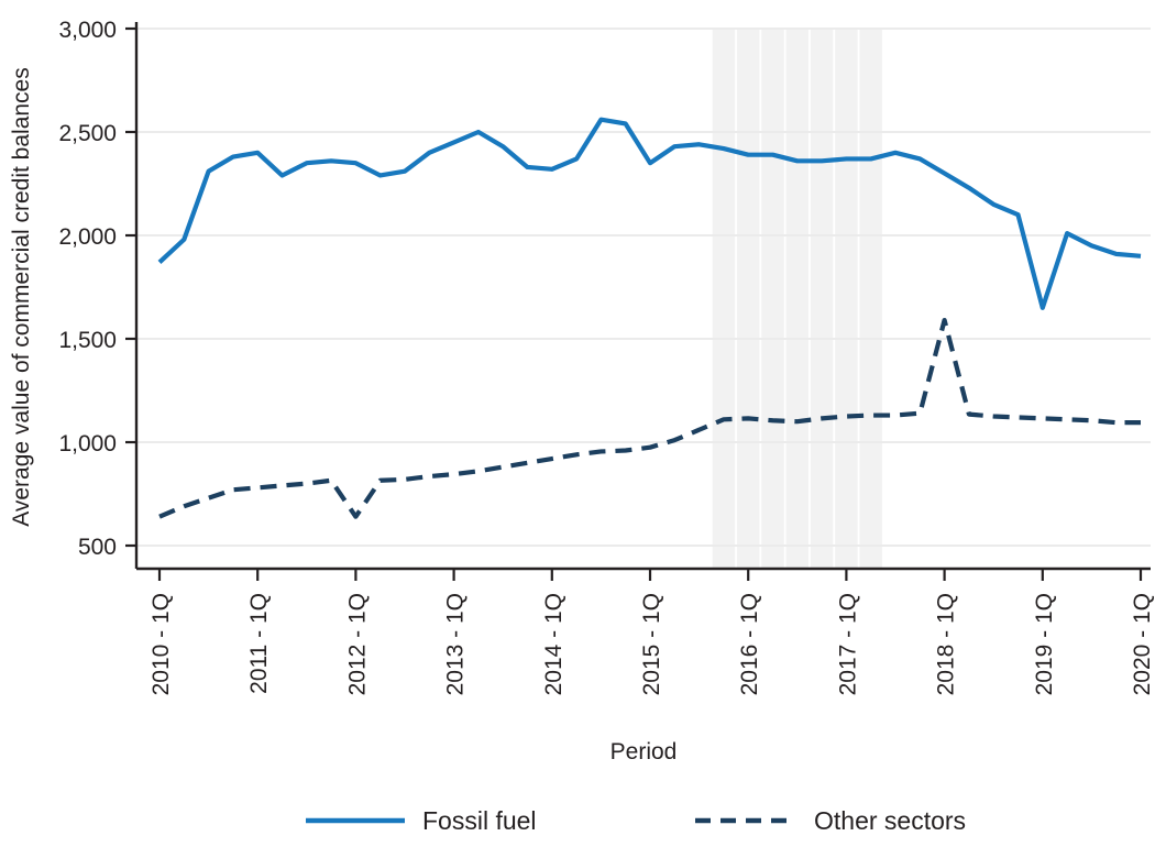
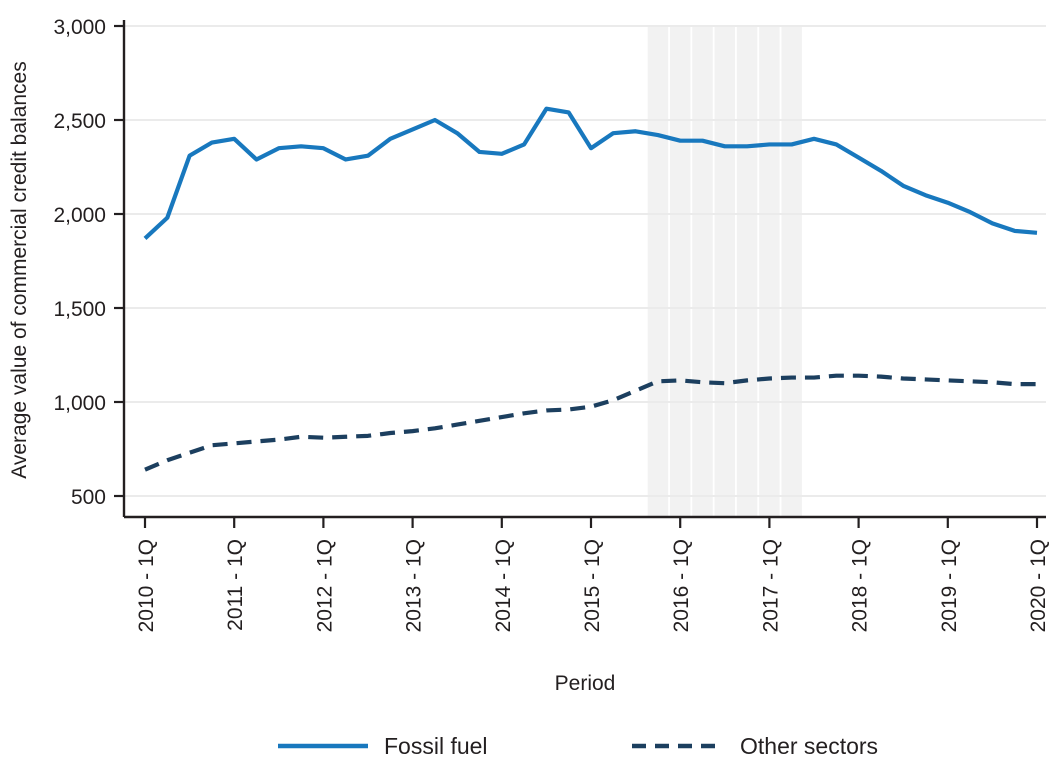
Other sectors/2012 - 1Q: 640 -> 810
Other sectors/2018 - 1Q: 1590 -> 1140
Fossil fuel/2019 - 1Q: 1650 -> 2060
